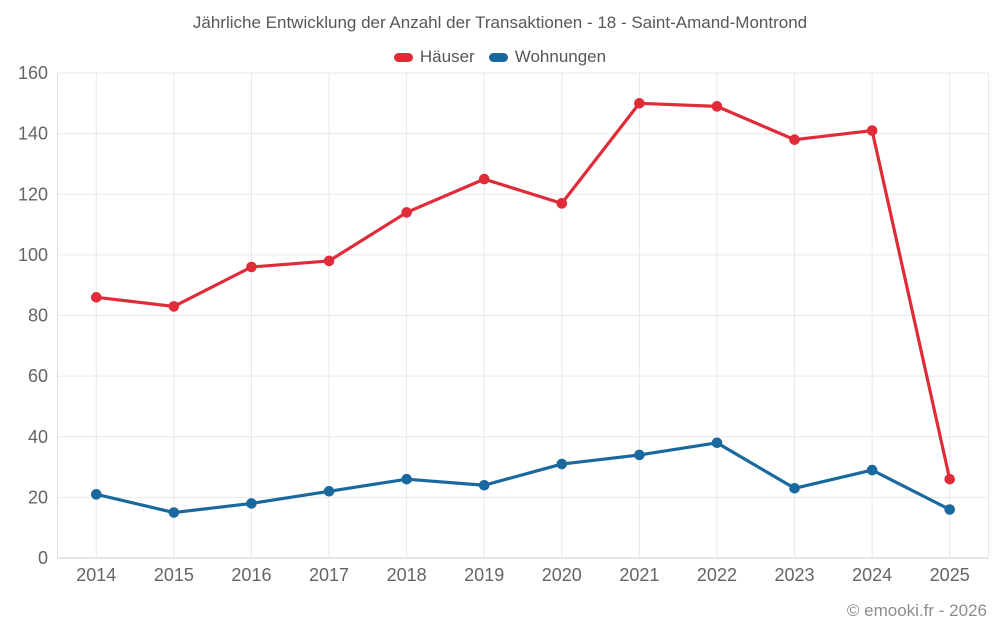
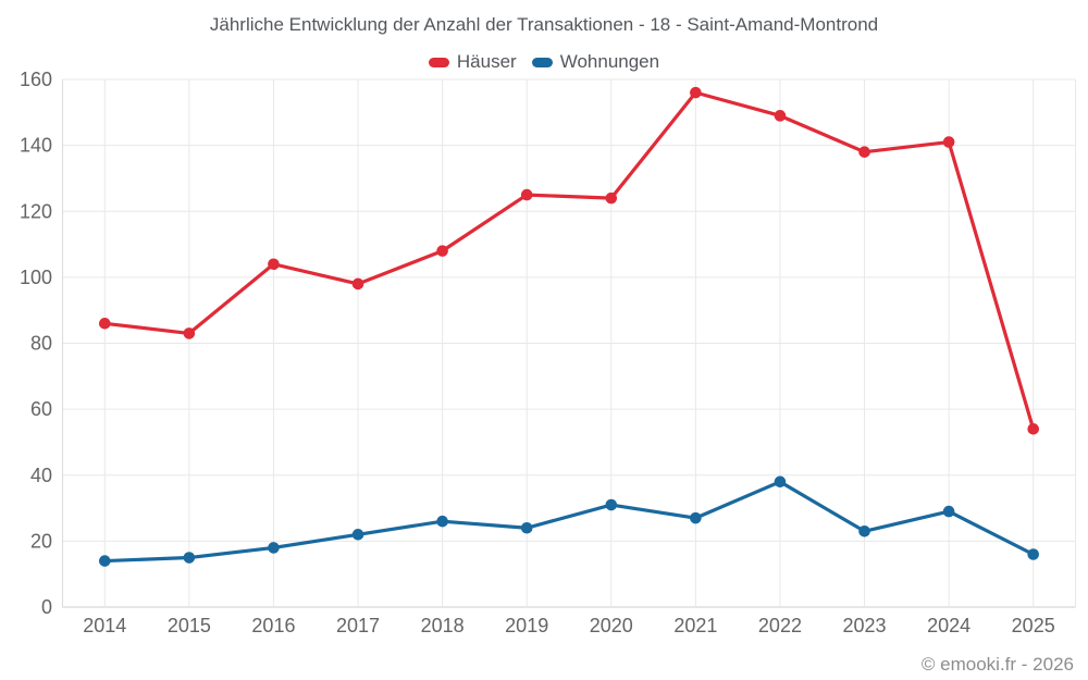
Wohnungen/2014: 21 -> 14
Häuser/2016: 96 -> 104
Häuser/2018: 114 -> 108
Häuser/2020: 117 -> 124
Häuser/2021: 150 -> 156
Wohnungen/2021: 34 -> 27
Häuser/2025: 26 -> 54
